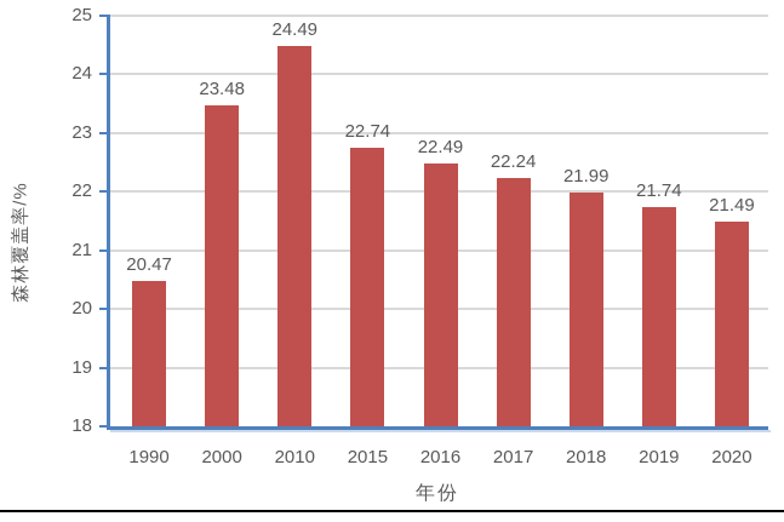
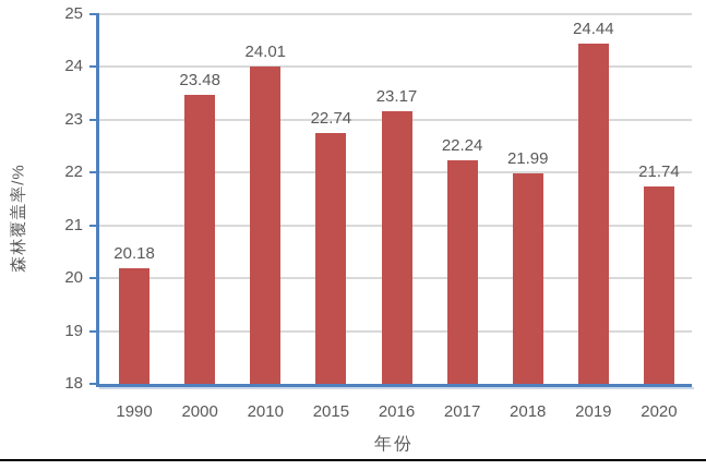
1990: 20.47 -> 20.18
2010: 24.49 -> 24.01
2016: 22.49 -> 23.17
2019: 21.74 -> 24.44
2020: 21.49 -> 21.74
